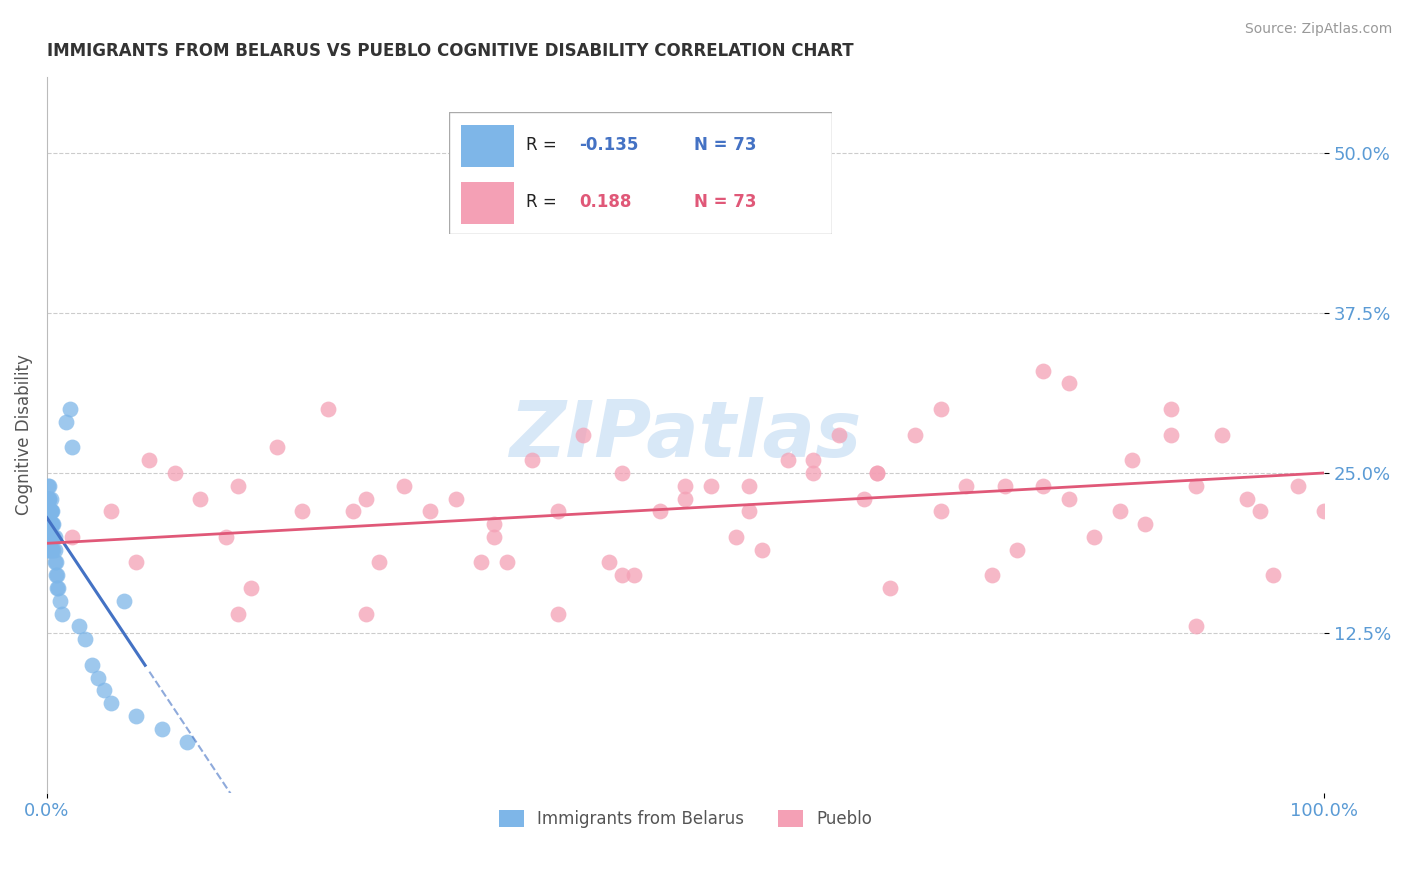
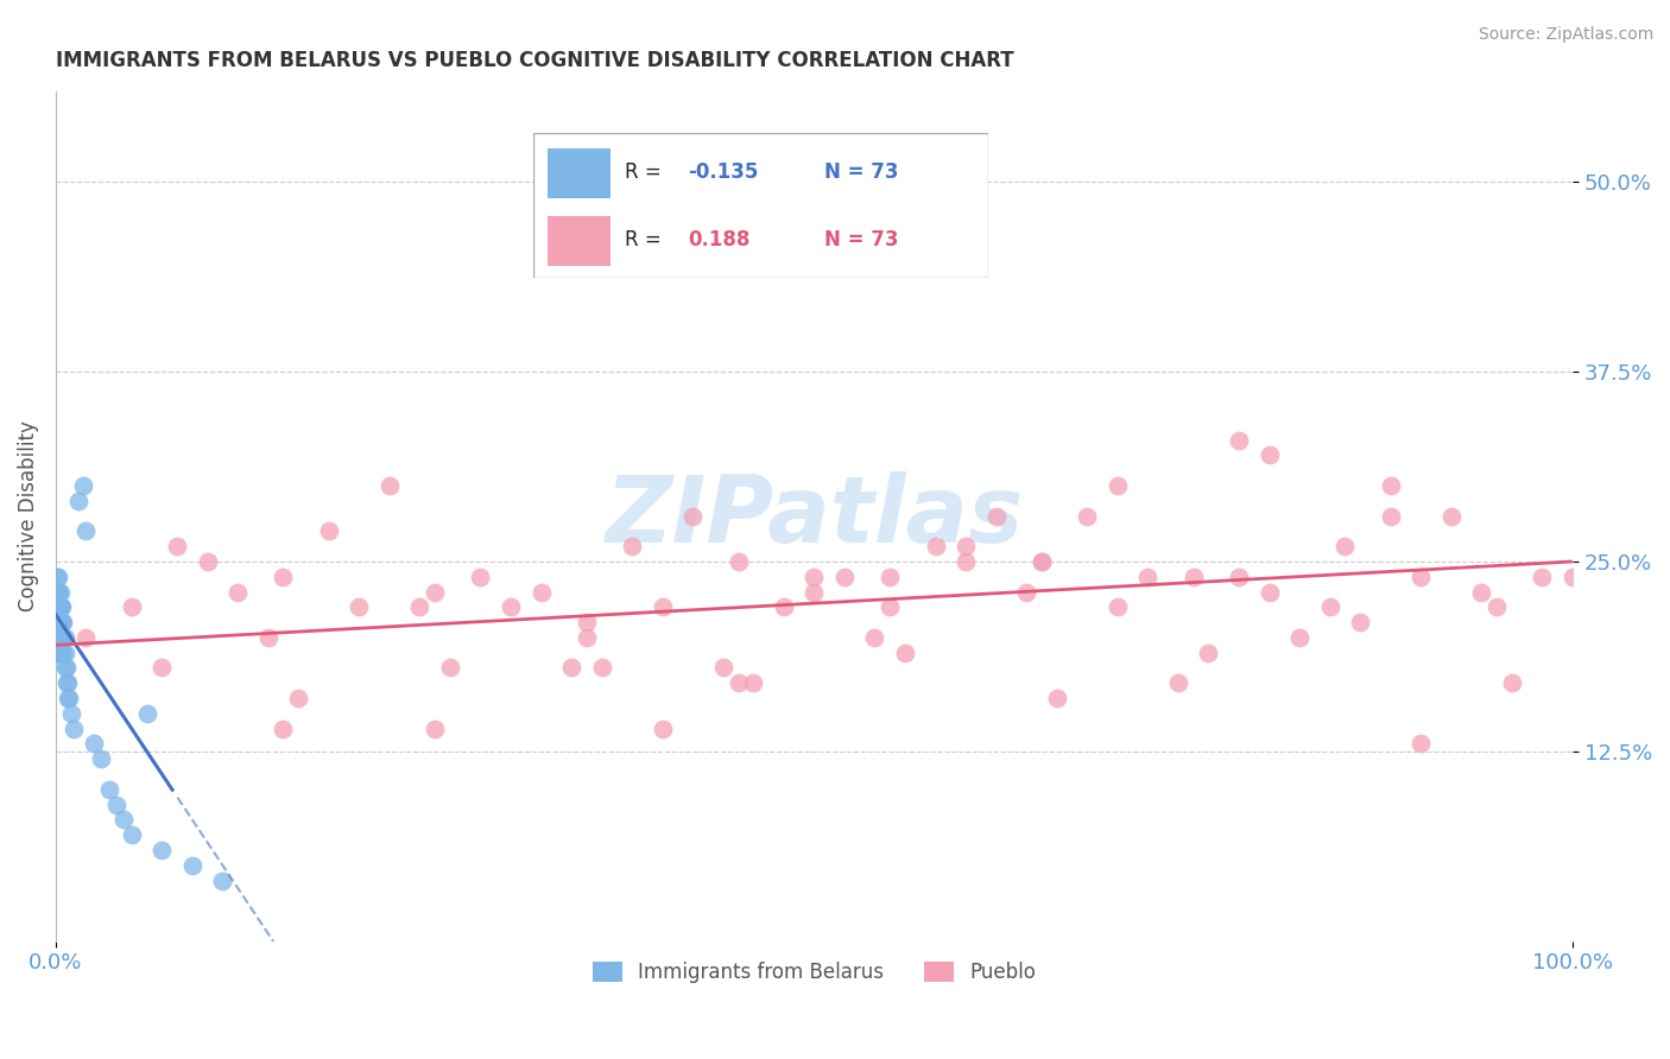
Pueblo/100.0%: 22% -> 24%
